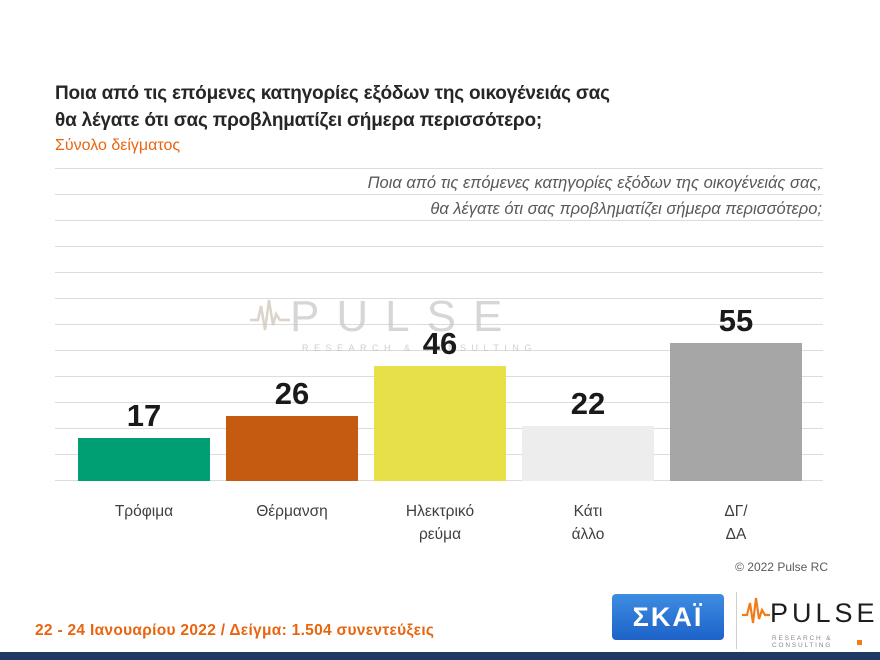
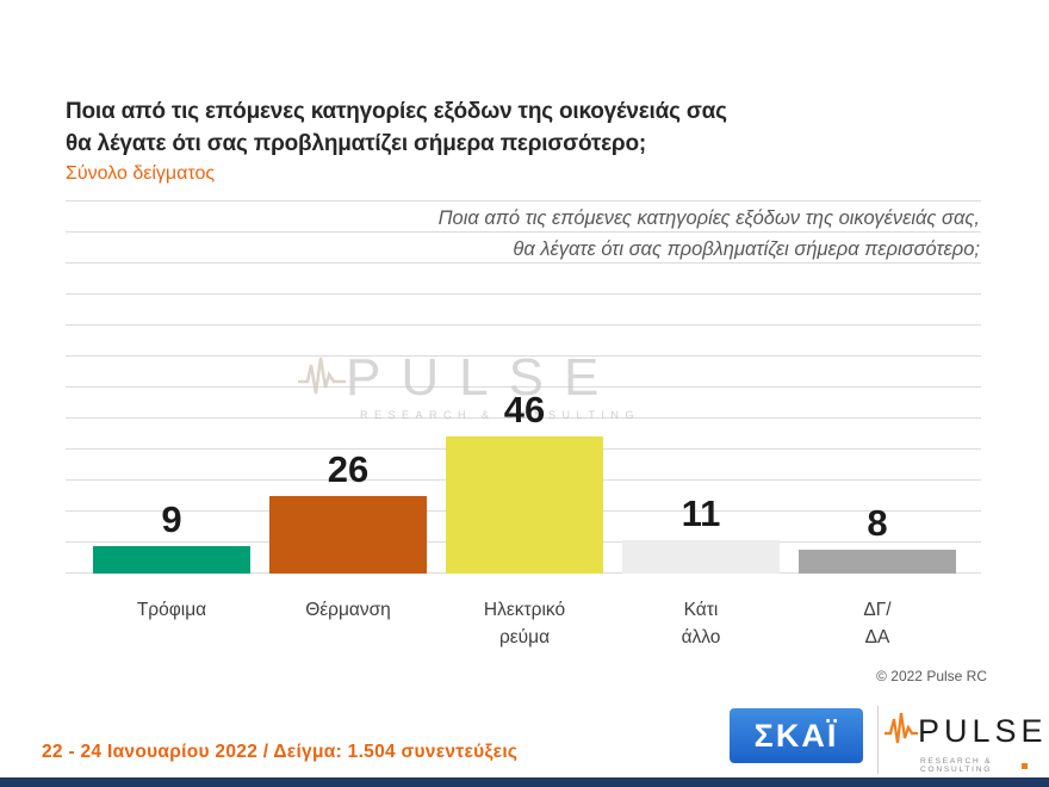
Τρόφιμα: 17 -> 9
Κάτι άλλο: 22 -> 11
ΔΓ/ΔΑ: 55 -> 8
